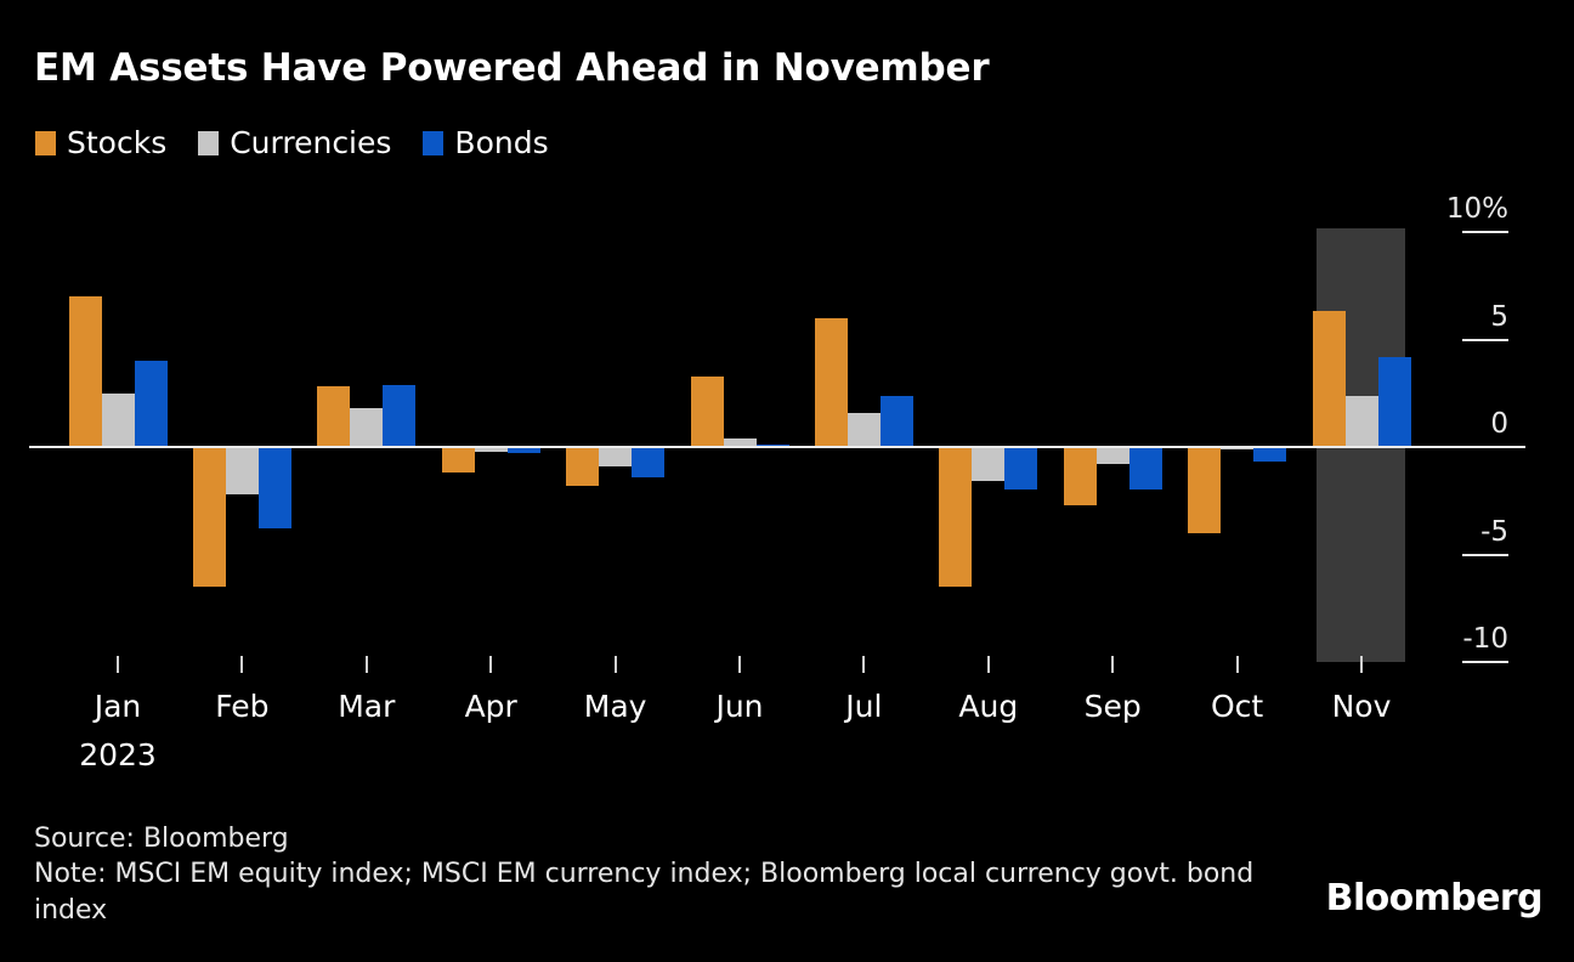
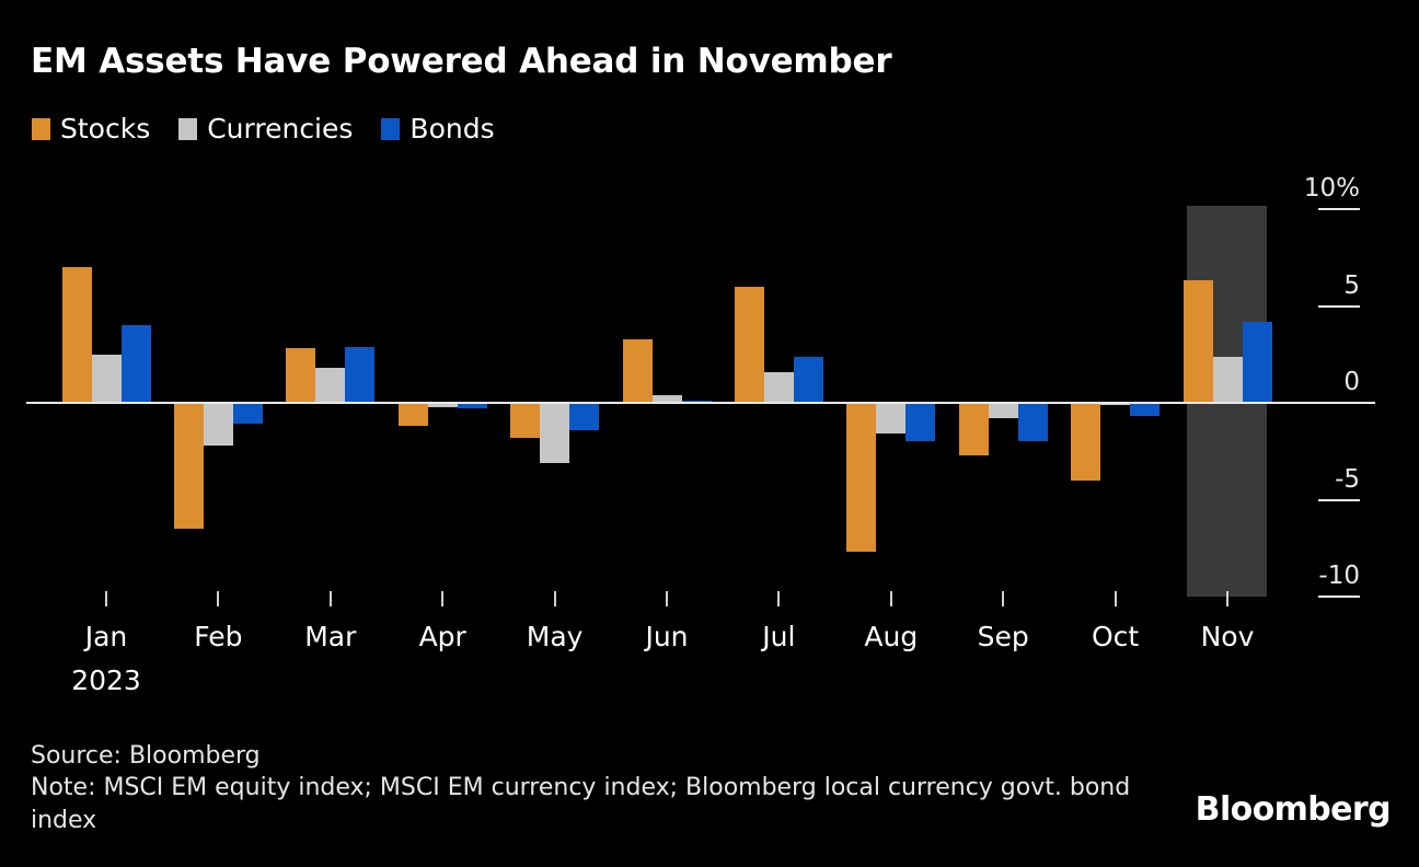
Bonds/Feb: -3.8% -> -1.1%
Currencies/May: -0.9% -> -3.1%
Stocks/Aug: -6.5% -> -7.7%
